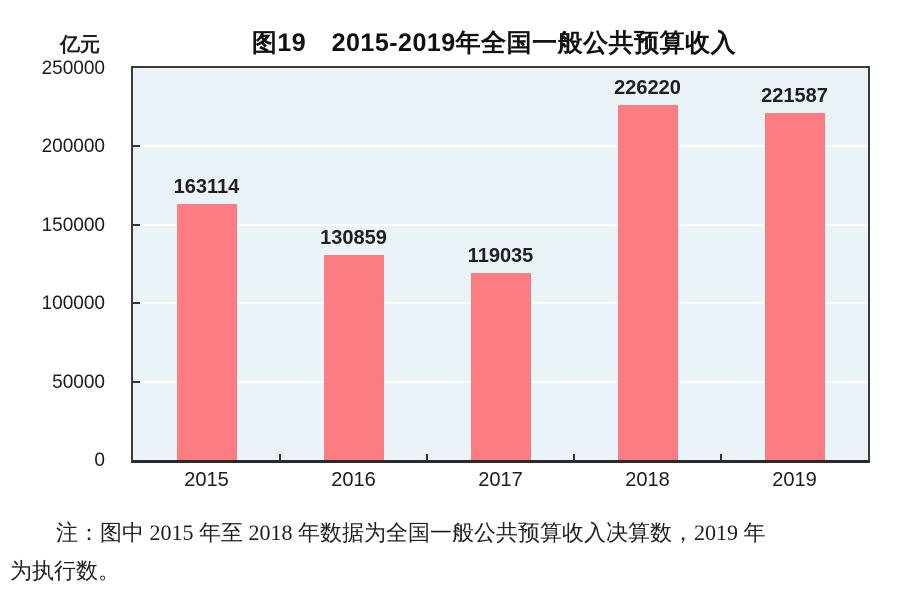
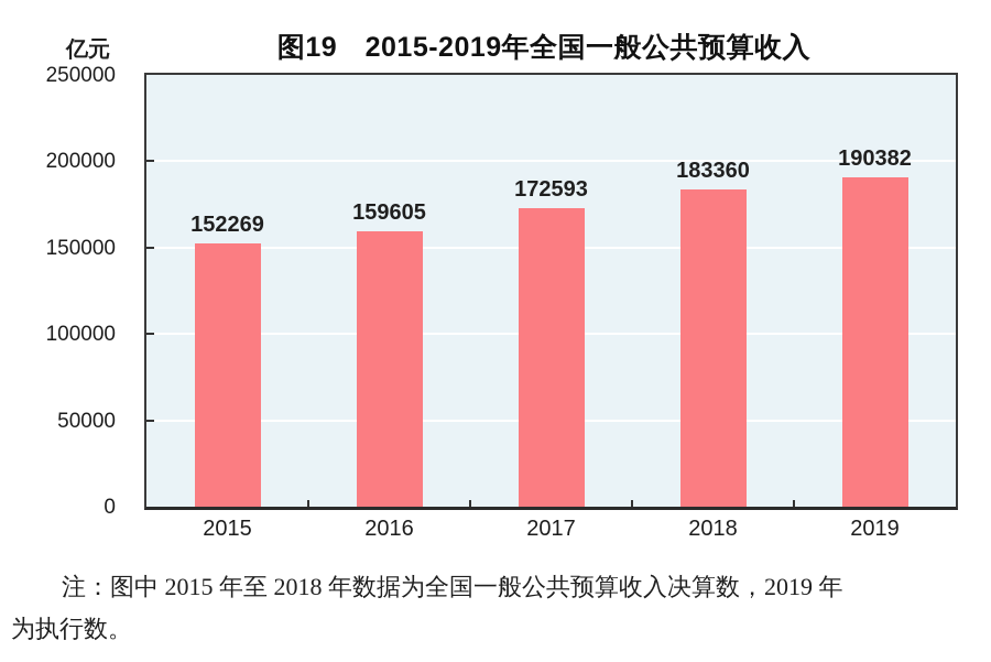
2015: 163114 -> 152269
2016: 130859 -> 159605
2017: 119035 -> 172593
2018: 226220 -> 183360
2019: 221587 -> 190382
